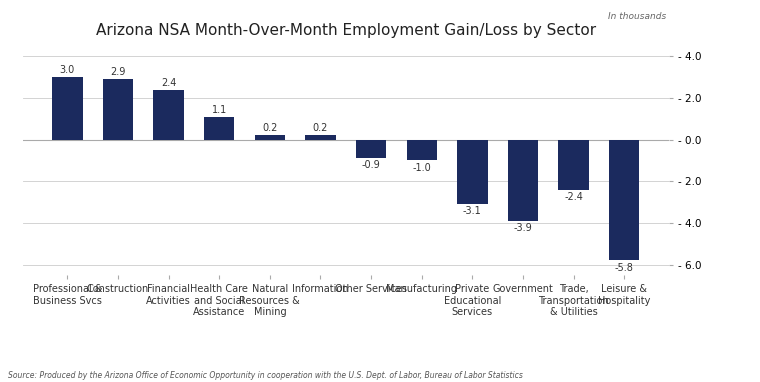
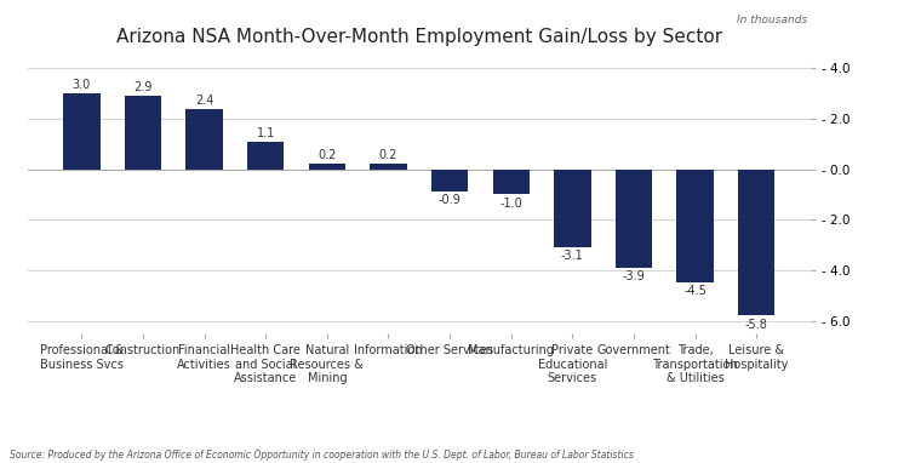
Trade, Transportation & Utilities: -2.4 -> -4.5
